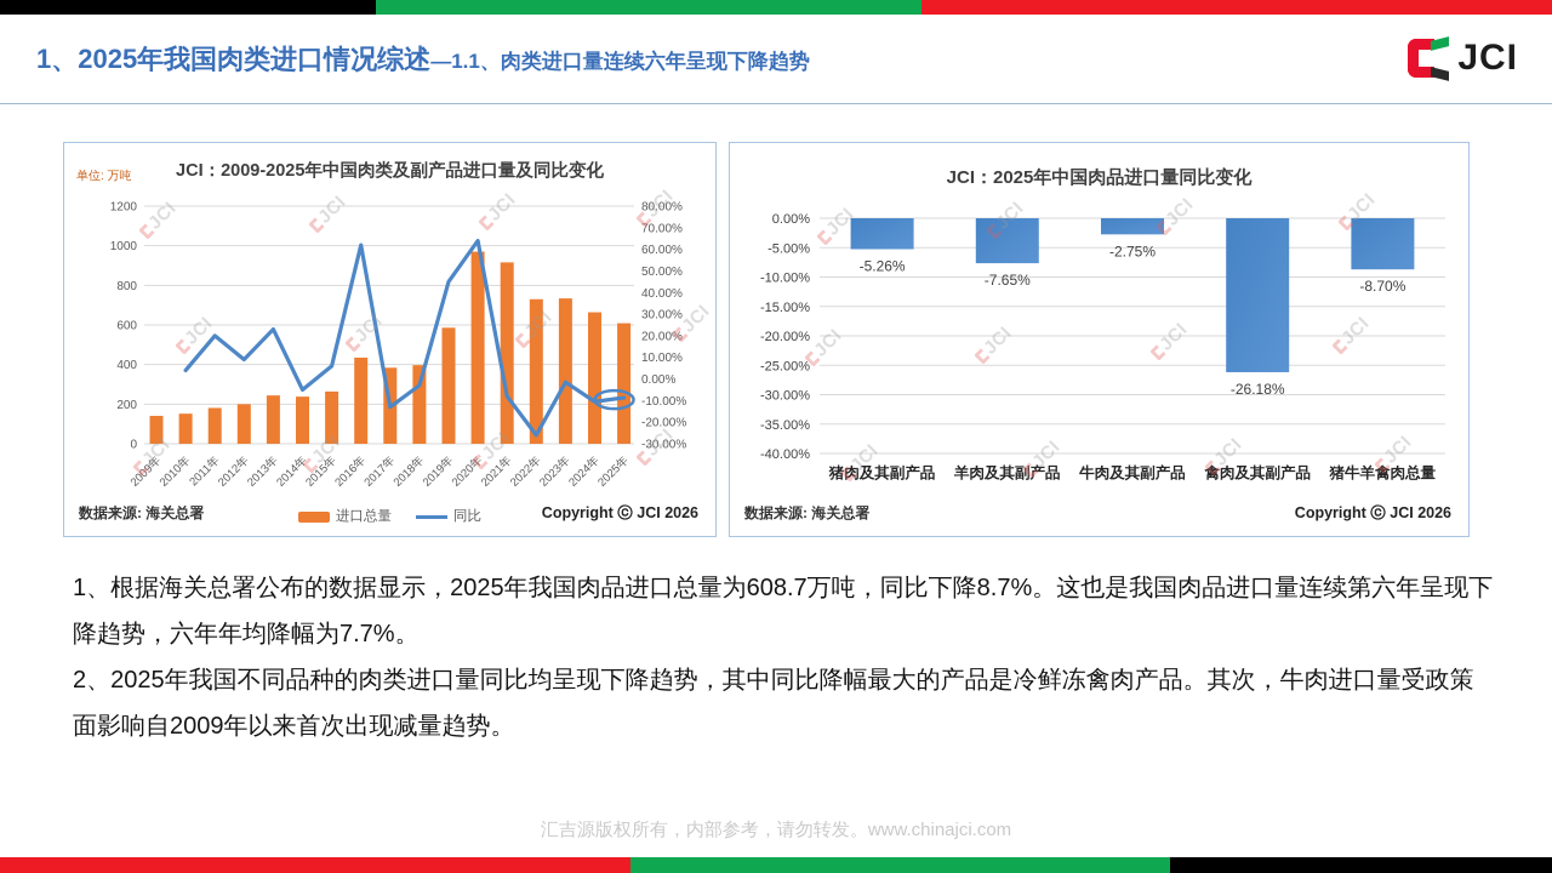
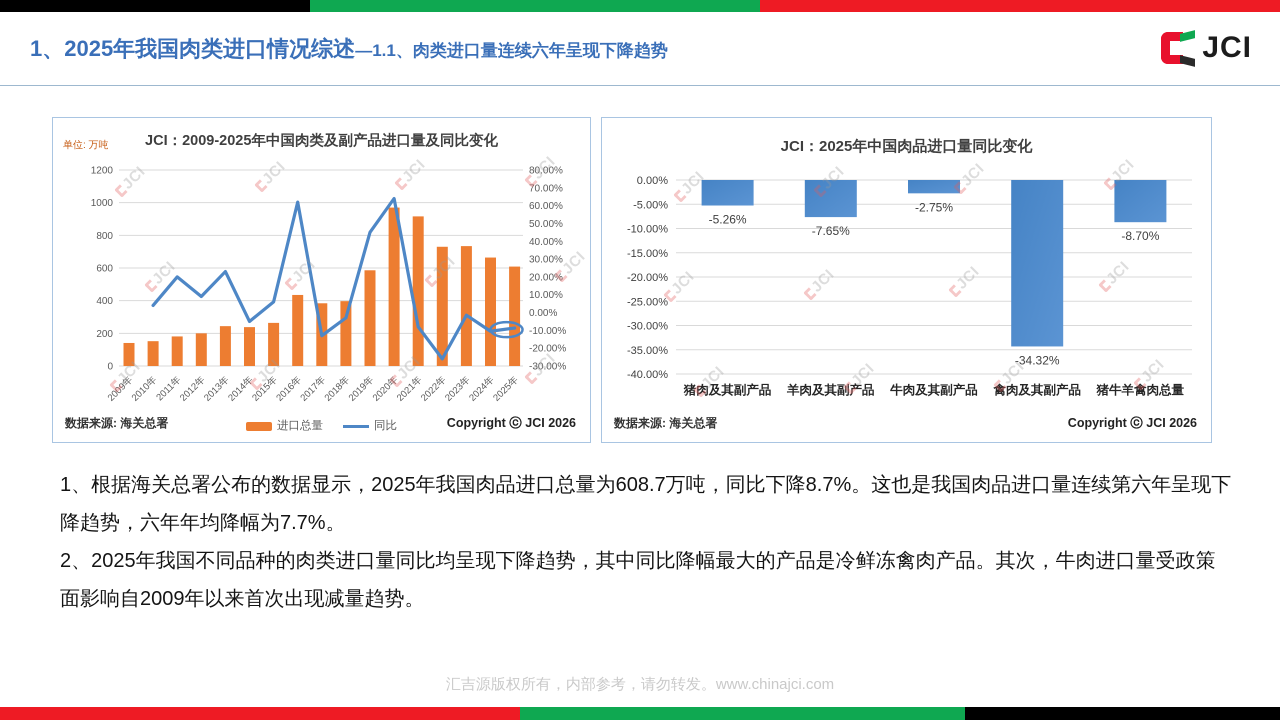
JCI：2025年中国肉品进口量同比变化/禽肉及其副产品: -26.18% -> -34.32%
